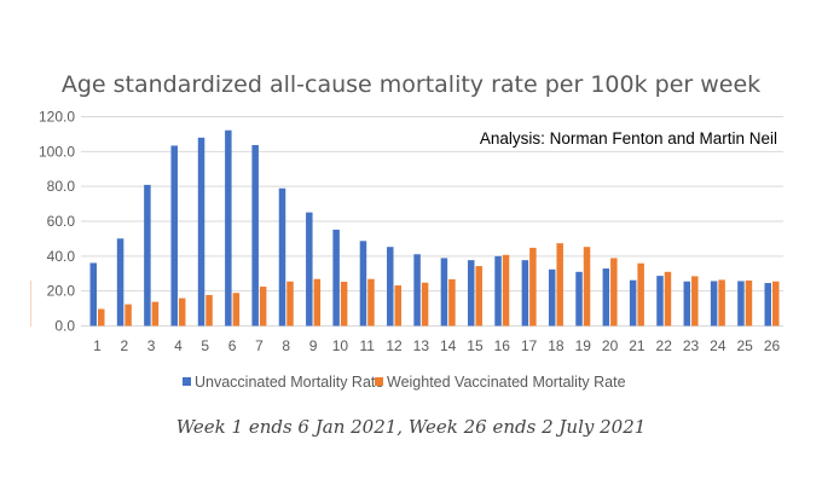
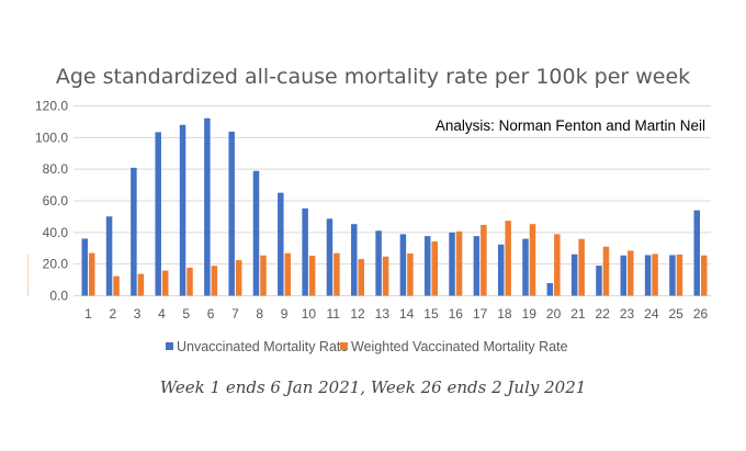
Weighted Vaccinated Mortality Rate/1: 10 -> 27
Unvaccinated Mortality Rate/19: 31 -> 36
Unvaccinated Mortality Rate/20: 33 -> 8
Unvaccinated Mortality Rate/22: 29 -> 19
Unvaccinated Mortality Rate/26: 25 -> 54
